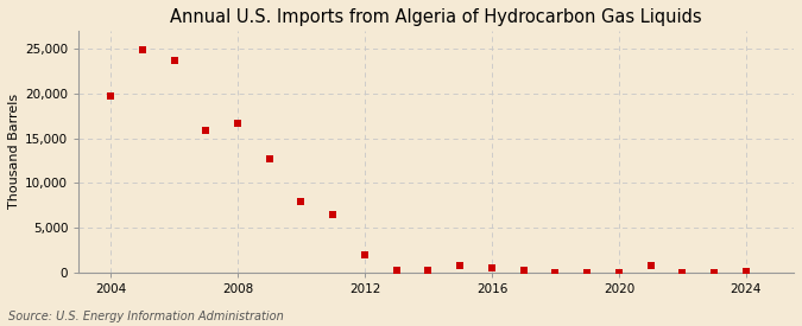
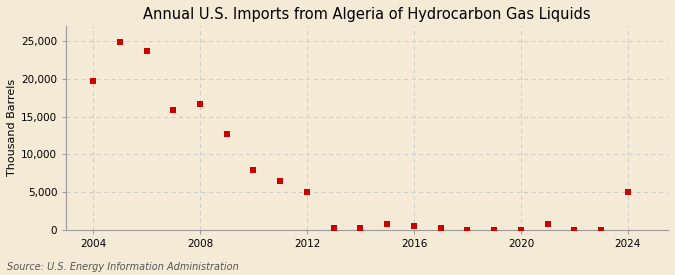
2012: 2,000 -> 5,000
2024: 100 -> 5,000
